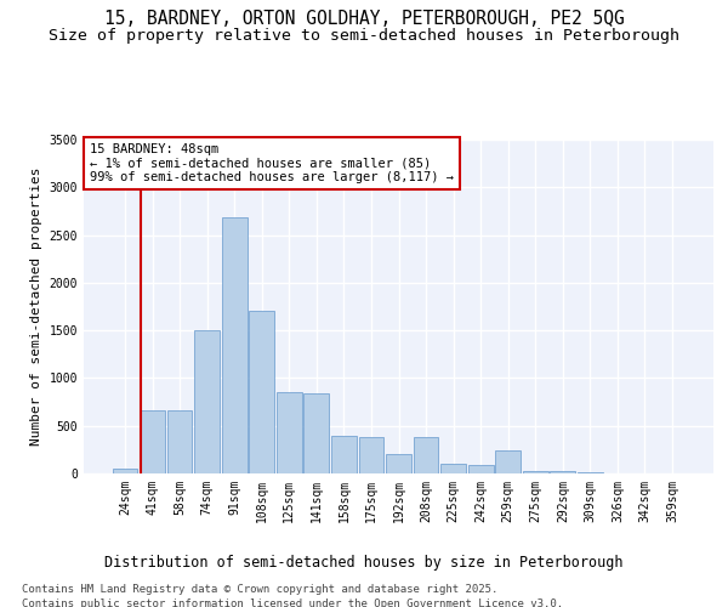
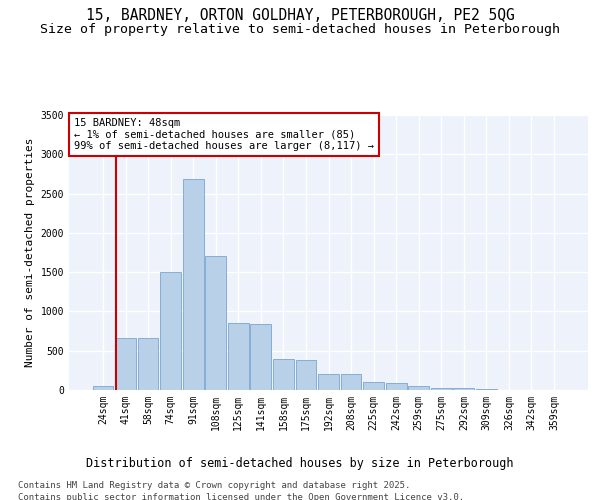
208sqm: 380 -> 200
259sqm: 240 -> 50
